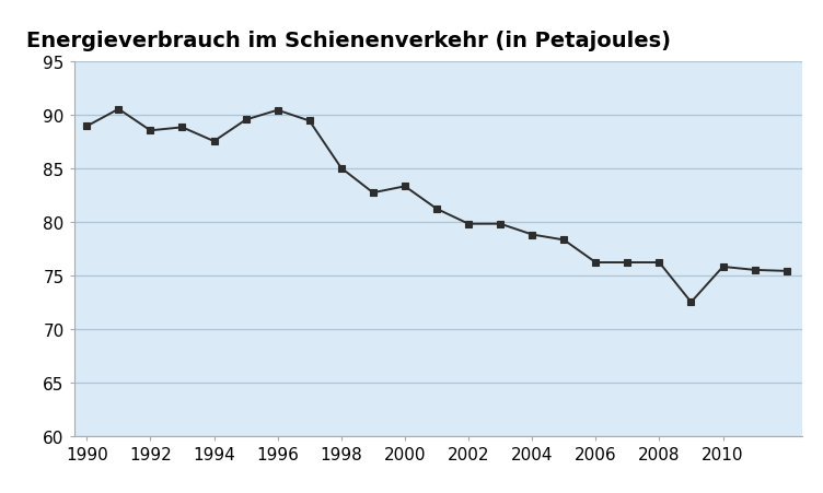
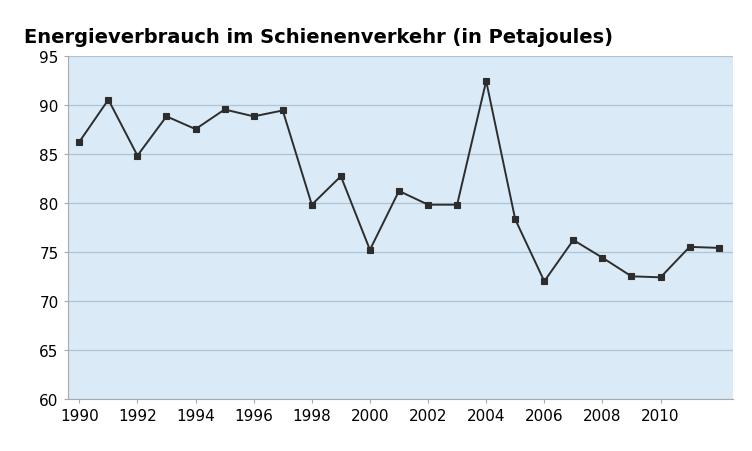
1990: 88.9 -> 86.2
1992: 88.5 -> 84.8
1996: 90.4 -> 88.8
1998: 85.0 -> 79.8
2000: 83.3 -> 75.2
2004: 78.8 -> 92.4
2006: 76.2 -> 72.0
2008: 76.2 -> 74.4
2010: 75.8 -> 72.4
